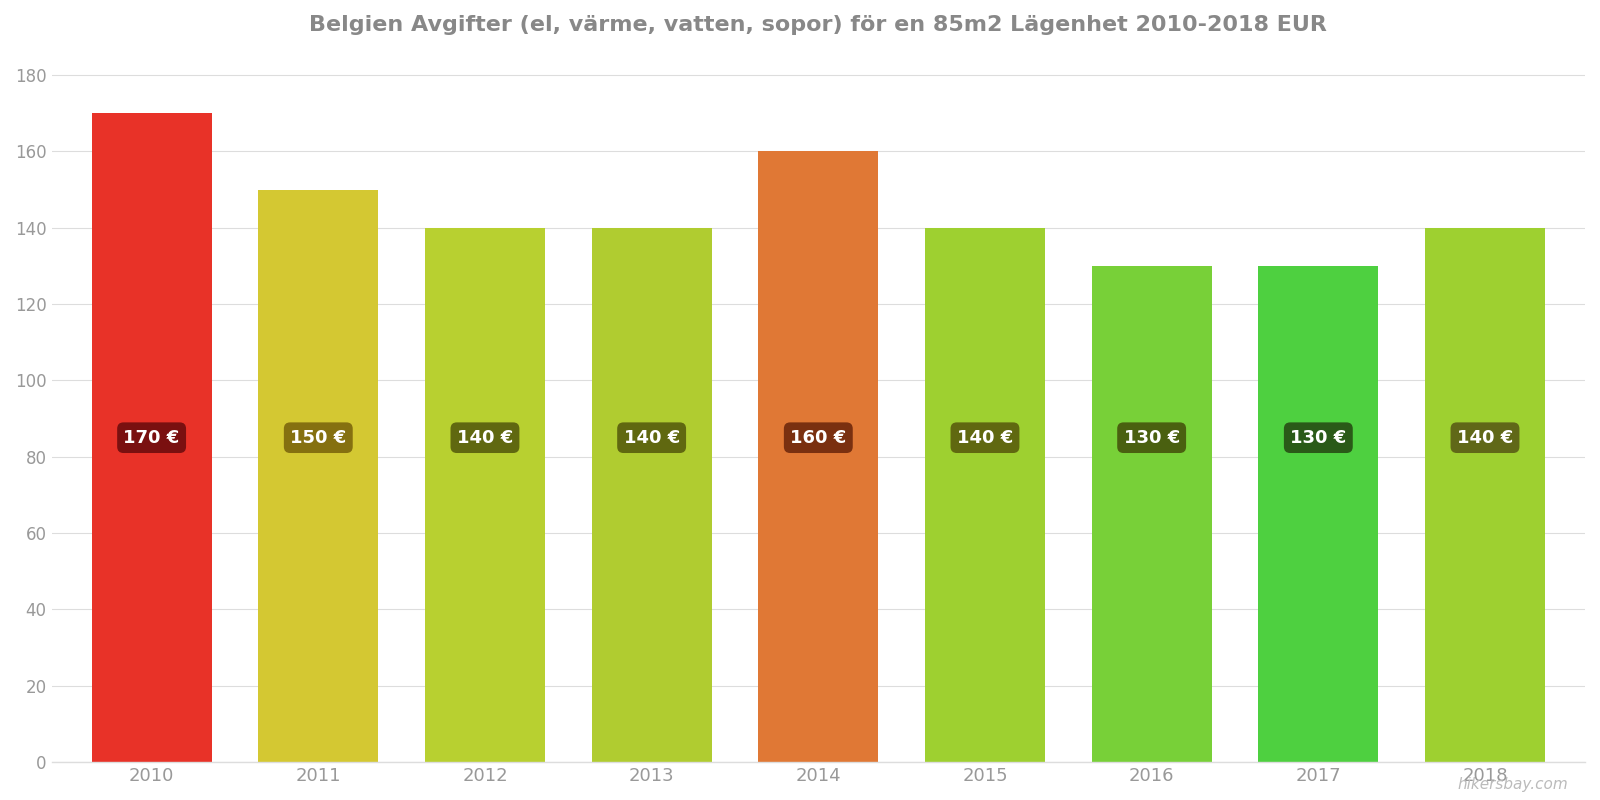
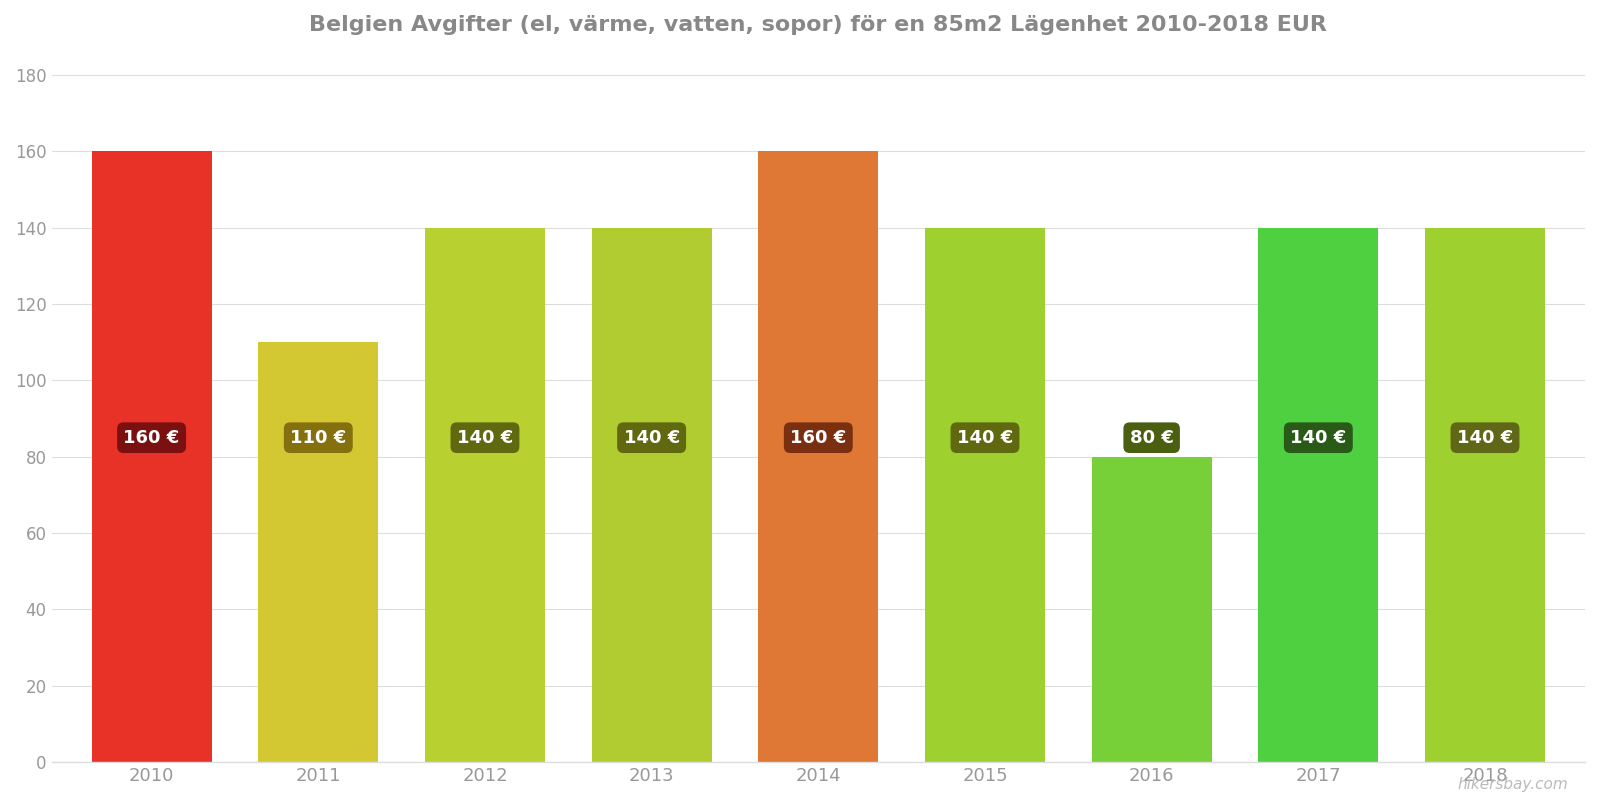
2010: 170 -> 160
2011: 150 -> 110
2016: 130 -> 80
2017: 130 -> 140
